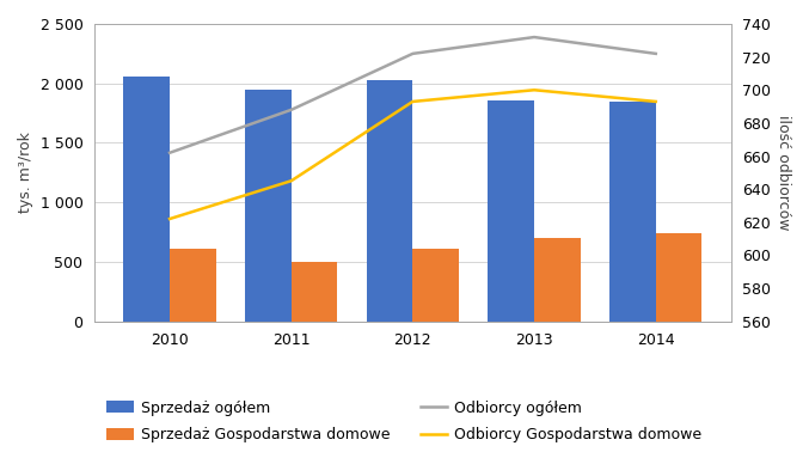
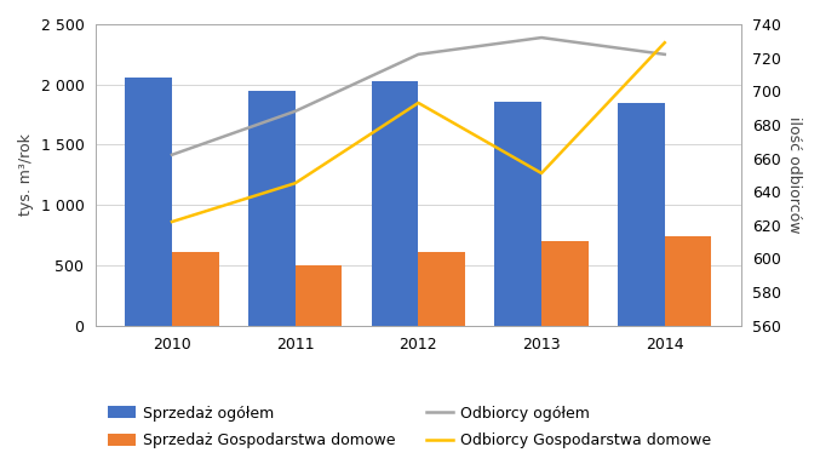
Odbiorcy Gospodarstwa domowe/2013: 700 -> 651
Odbiorcy Gospodarstwa domowe/2014: 693 -> 729
